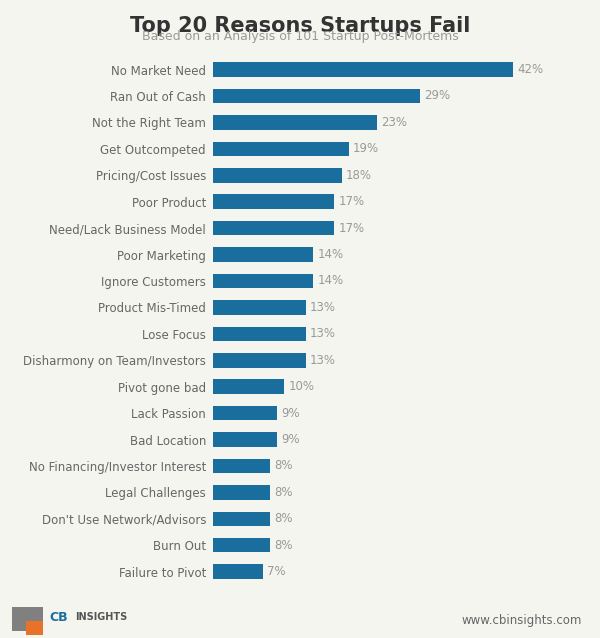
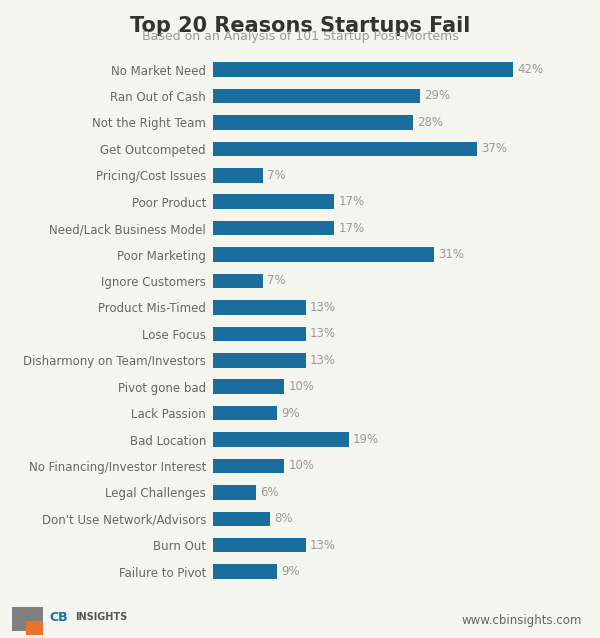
Not the Right Team: 23% -> 28%
Get Outcompeted: 19% -> 37%
Pricing/Cost Issues: 18% -> 7%
Poor Marketing: 14% -> 31%
Ignore Customers: 14% -> 7%
Bad Location: 9% -> 19%
No Financing/Investor Interest: 8% -> 10%
Legal Challenges: 8% -> 6%
Burn Out: 8% -> 13%
Failure to Pivot: 7% -> 9%
